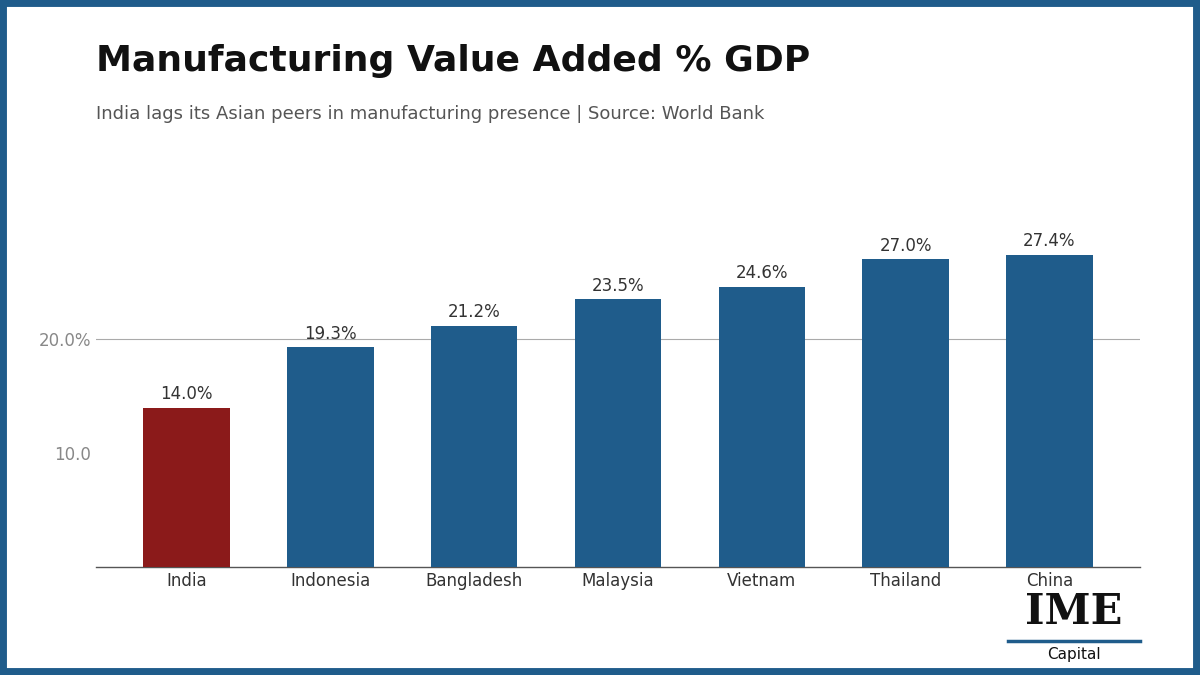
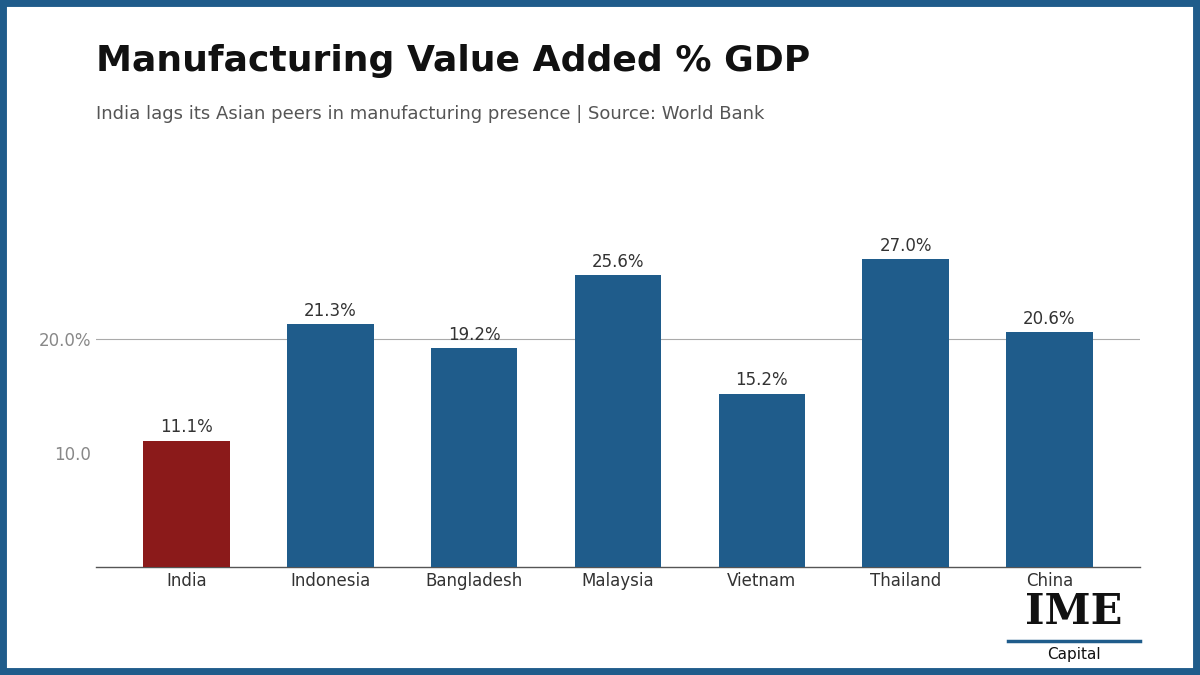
India: 14.0% -> 11.1%
Indonesia: 19.3% -> 21.3%
Bangladesh: 21.2% -> 19.2%
Malaysia: 23.5% -> 25.6%
Vietnam: 24.6% -> 15.2%
China: 27.4% -> 20.6%
